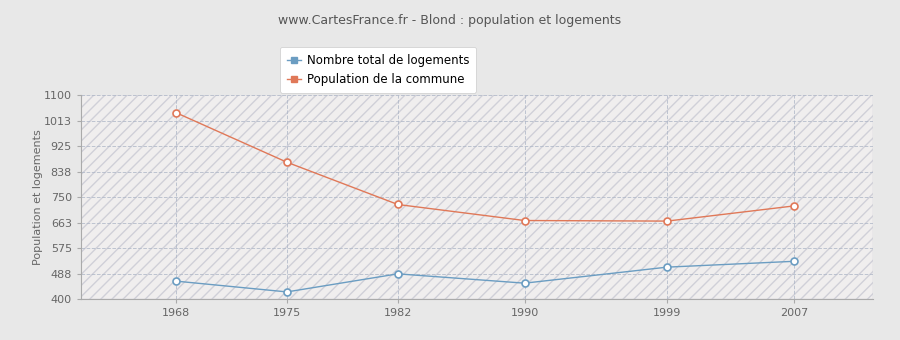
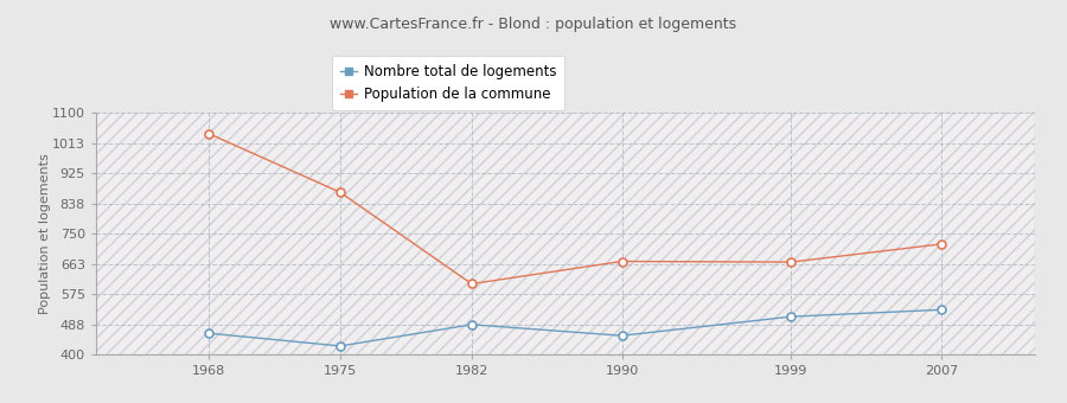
Population de la commune/1982: 725 -> 605
